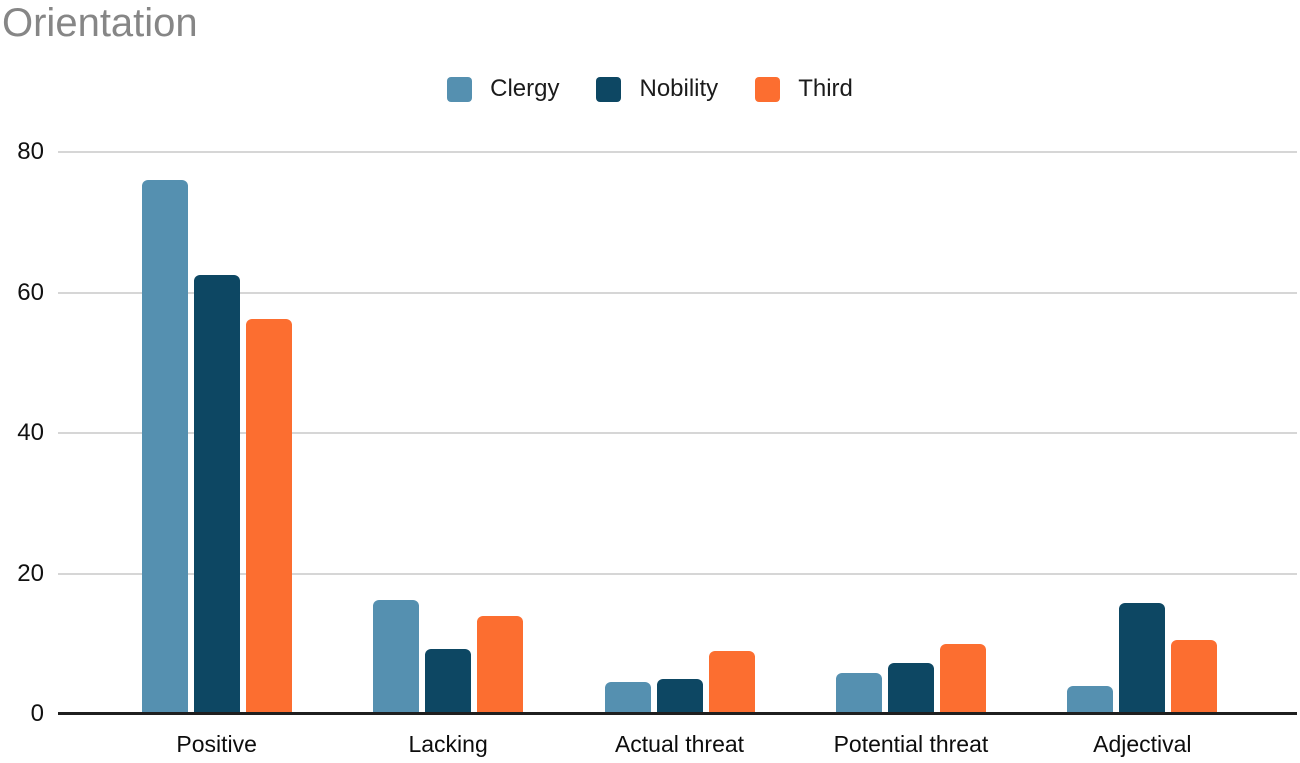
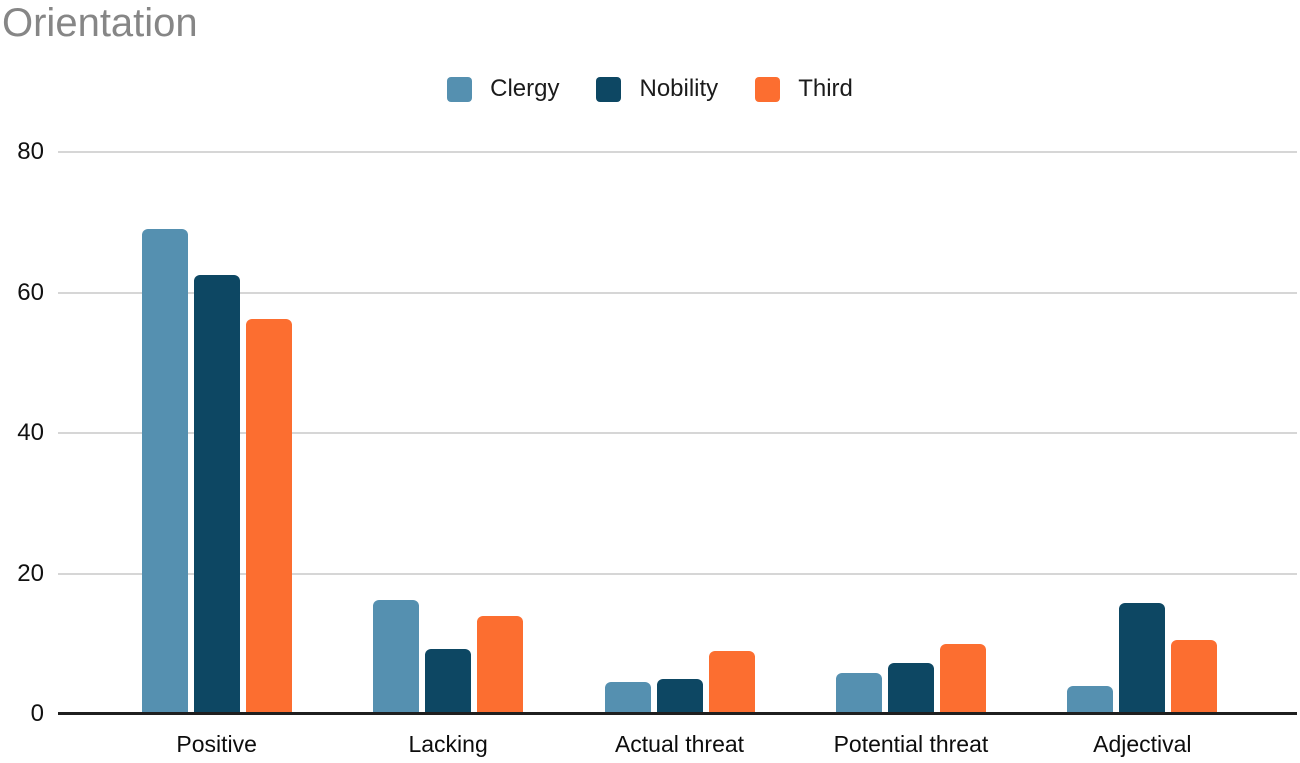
Clergy/Positive: 76 -> 69
